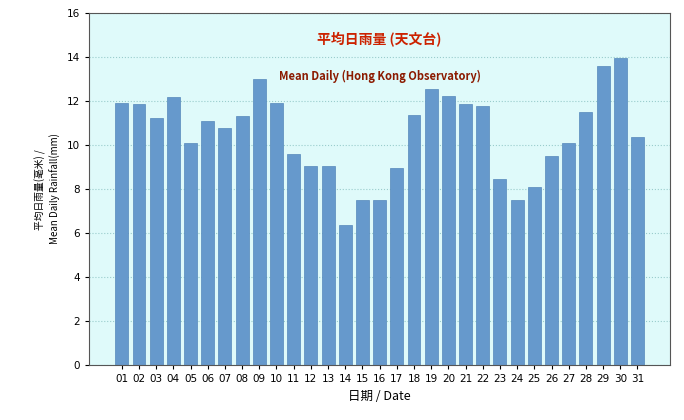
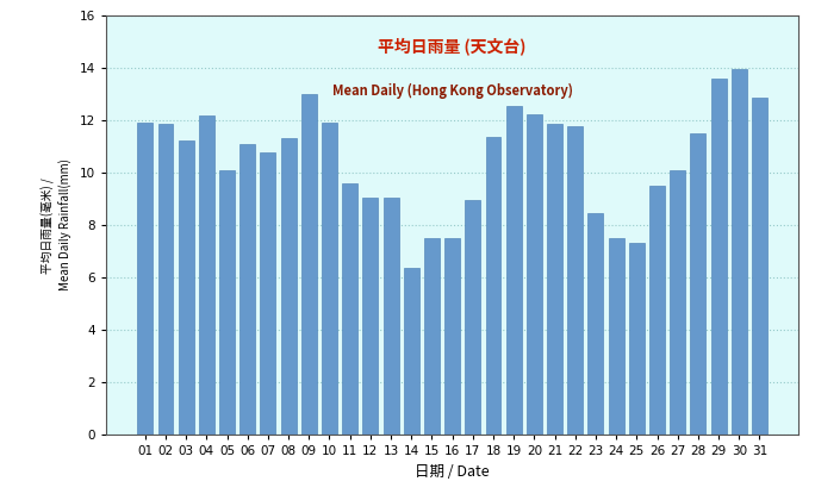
25: 8.10 -> 7.30
31: 10.35 -> 12.85
